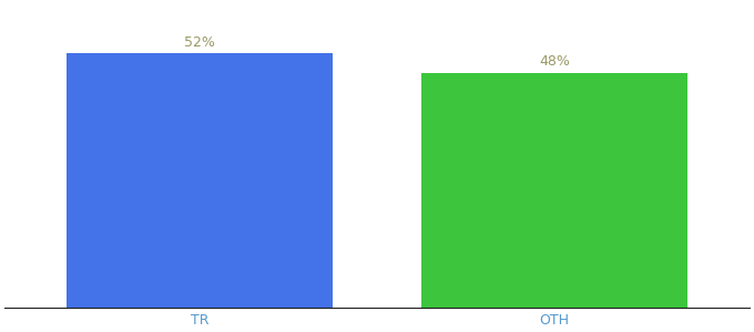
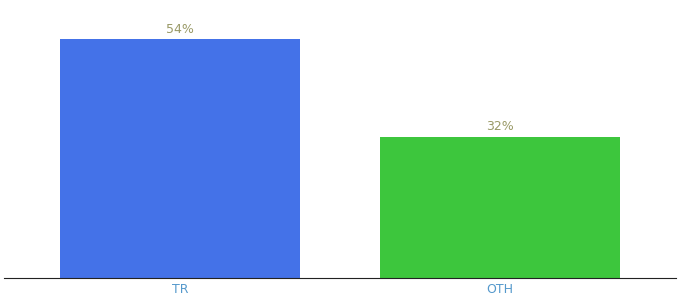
TR: 52% -> 54%
OTH: 48% -> 32%
